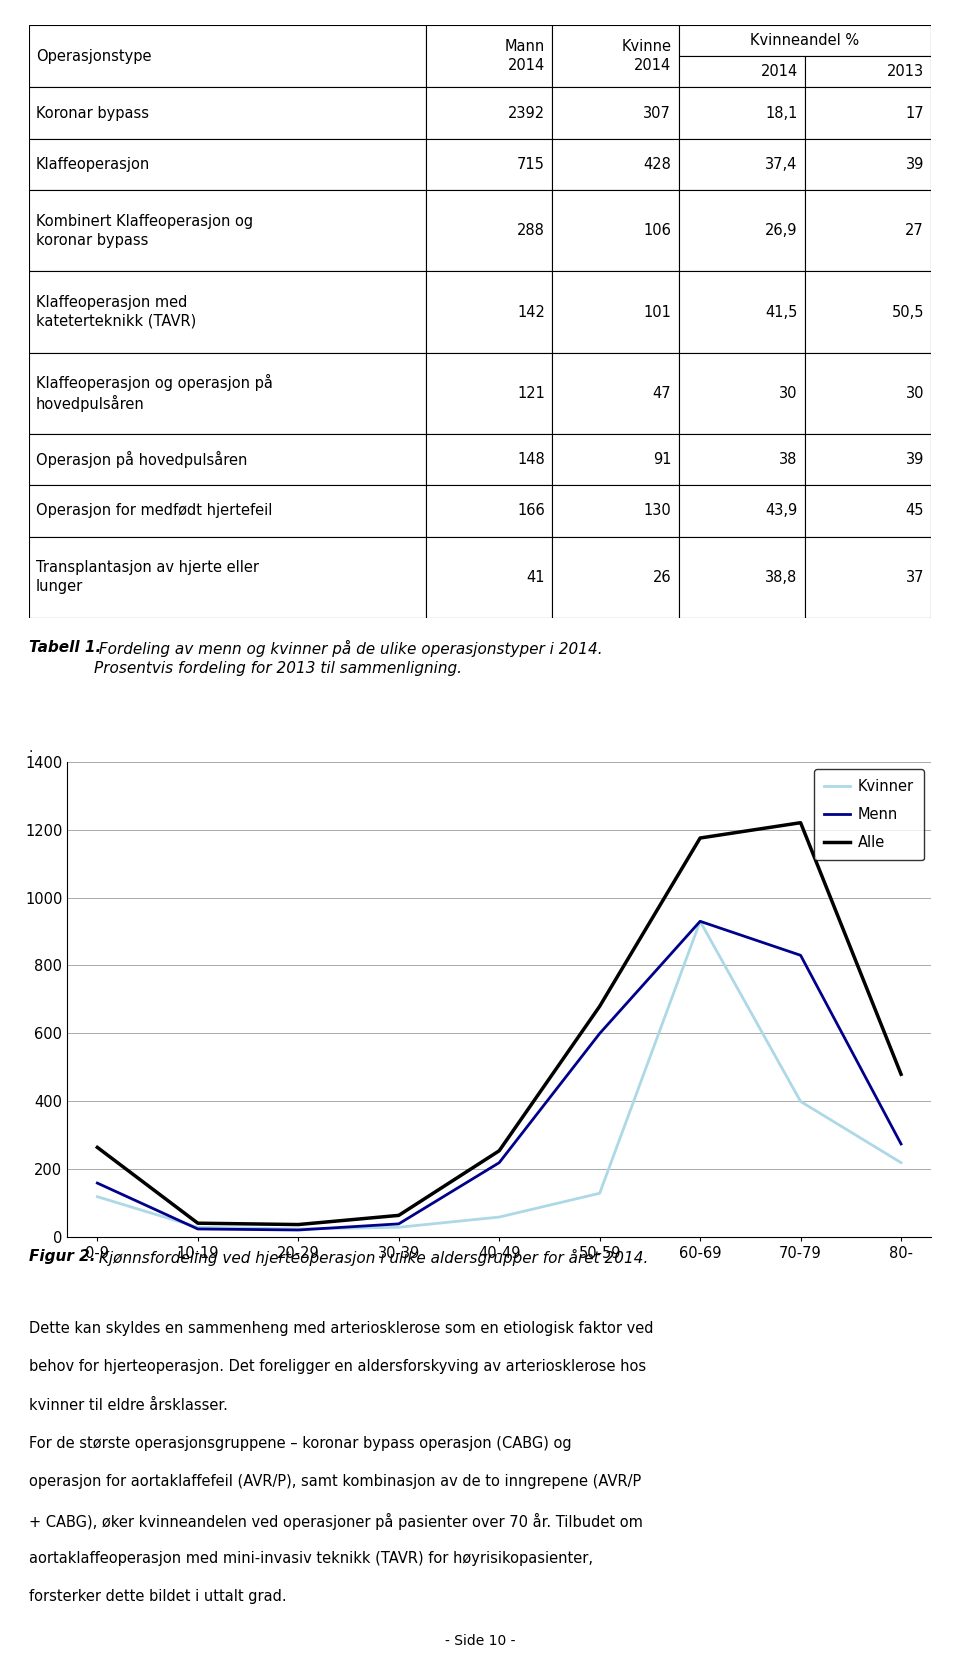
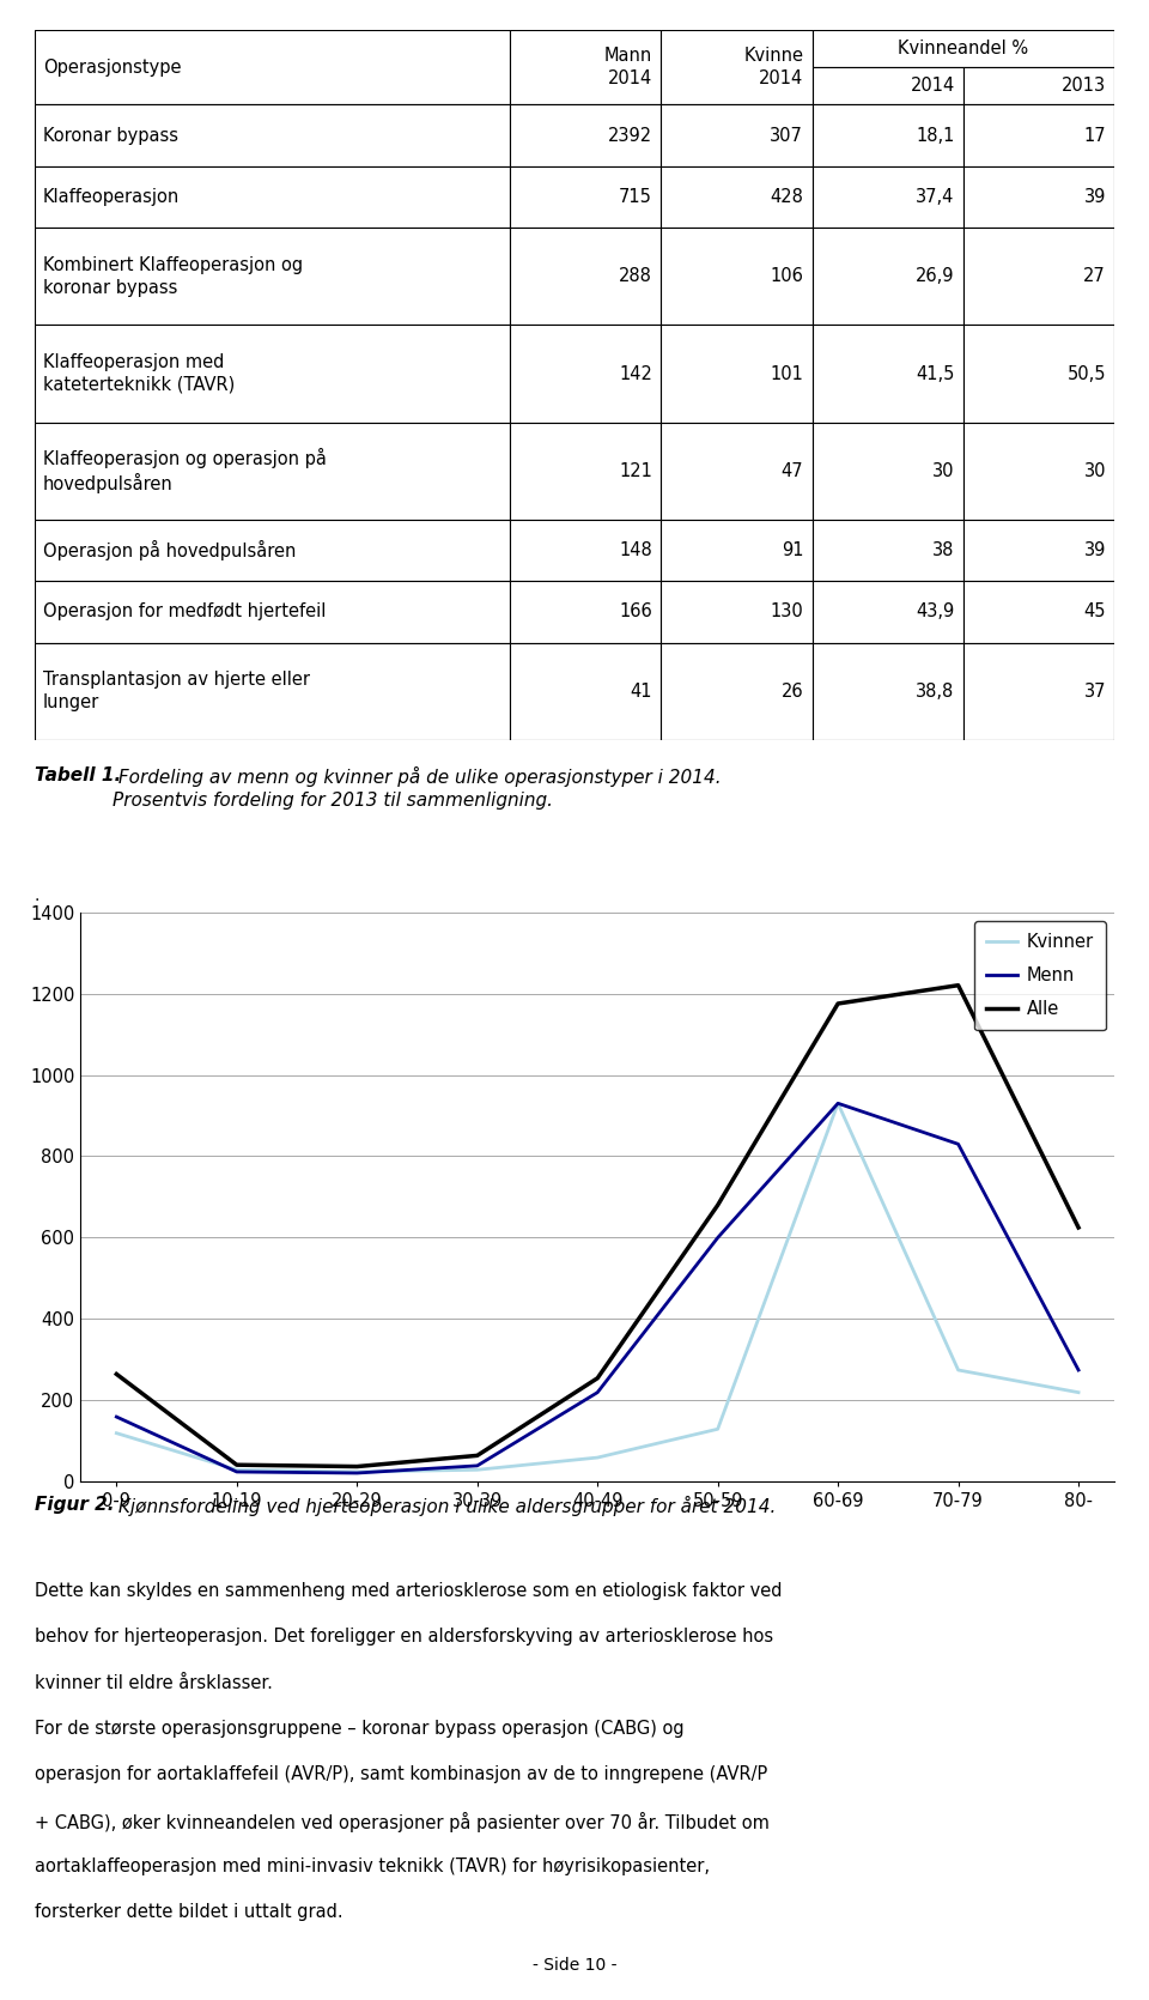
Kvinner/70-79: 400 -> 275
Alle/80-: 480 -> 625
